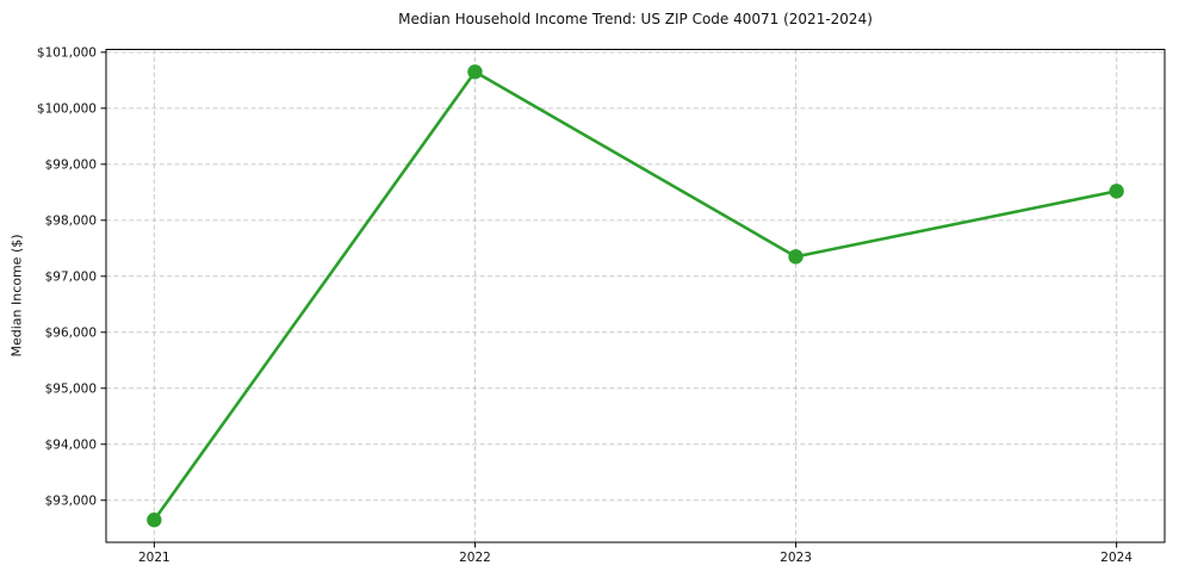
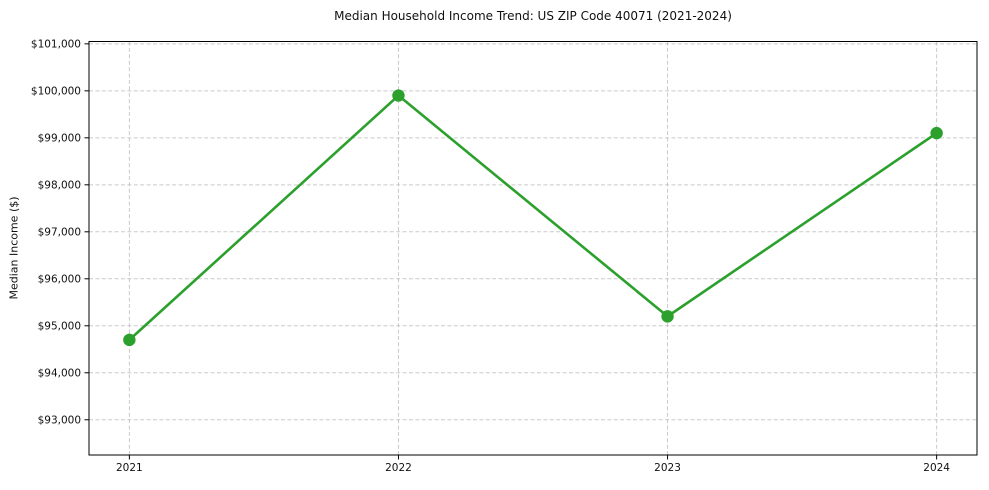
2021: $92600 -> $94700
2022: $100600 -> $99900
2023: $97400 -> $95200
2024: $98500 -> $99100
